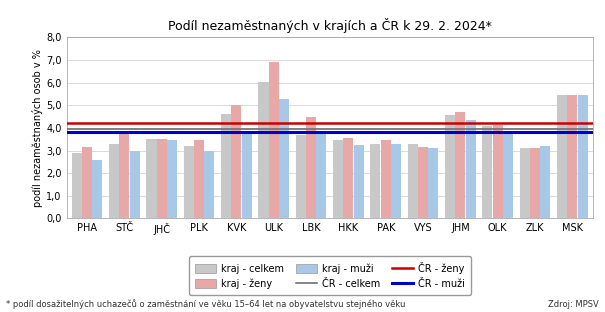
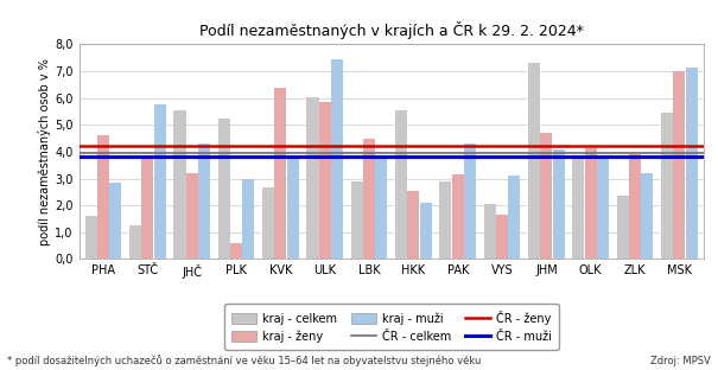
kraj - celkem/PHA: 2,90 -> 1,60
kraj - ženy/PHA: 3,15 -> 4,60
kraj - muži/PHA: 2,60 -> 2,85
kraj - celkem/STČ: 3,30 -> 1,25
kraj - muži/STČ: 3,00 -> 5,75
kraj - celkem/JHČ: 3,50 -> 5,55
kraj - ženy/JHČ: 3,50 -> 3,20
kraj - muži/JHČ: 3,45 -> 4,30
kraj - celkem/PLK: 3,20 -> 5,25
kraj - ženy/PLK: 3,45 -> 0,60
kraj - celkem/KVK: 4,60 -> 2,65
kraj - ženy/KVK: 5,00 -> 6,40
kraj - ženy/ULK: 6,90 -> 5,85
kraj - muži/ULK: 5,30 -> 7,45
kraj - celkem/LBK: 3,70 -> 2,90
kraj - celkem/HKK: 3,45 -> 5,55
kraj - ženy/HKK: 3,55 -> 2,55
kraj - muži/HKK: 3,25 -> 2,10
kraj - celkem/PAK: 3,30 -> 2,90
kraj - ženy/PAK: 3,45 -> 3,15
kraj - muži/PAK: 3,30 -> 4,30
kraj - celkem/VYS: 3,30 -> 2,05
kraj - ženy/VYS: 3,15 -> 1,65
kraj - celkem/JHM: 4,55 -> 7,30
kraj - muži/JHM: 4,35 -> 4,10
kraj - celkem/OLK: 4,10 -> 3,75
kraj - celkem/ZLK: 3,10 -> 2,35
kraj - ženy/ZLK: 3,10 -> 3,90
kraj - ženy/MSK: 5,45 -> 7,00
kraj - muži/MSK: 5,45 -> 7,15
